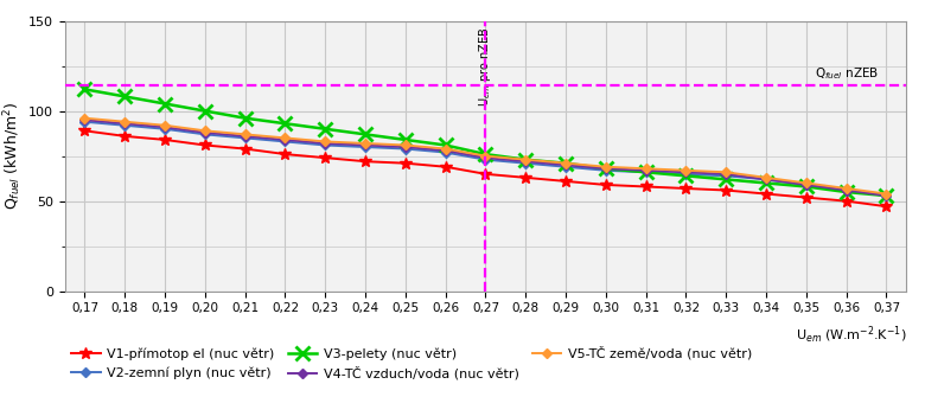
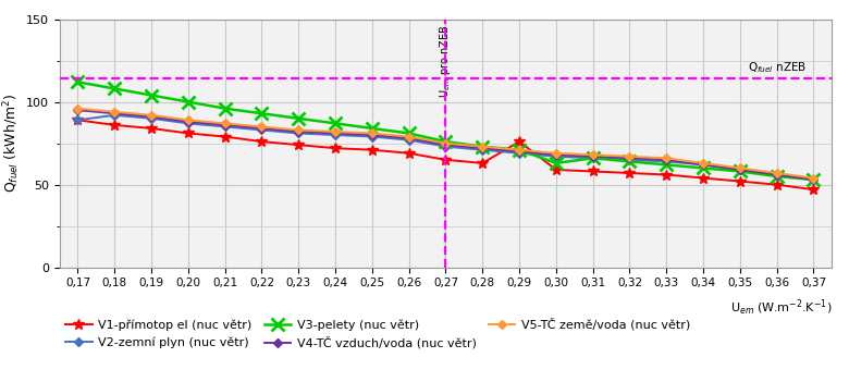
V2-zemní plyn (nuc větr)/0,17: 94 -> 89
V1-přímotop el (nuc větr)/0,29: 61 -> 76
V3-pelety (nuc větr)/0,30: 68 -> 63
